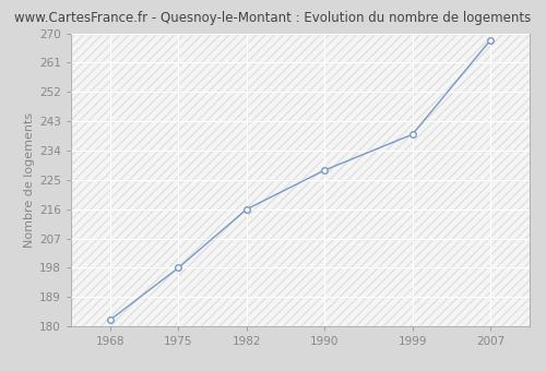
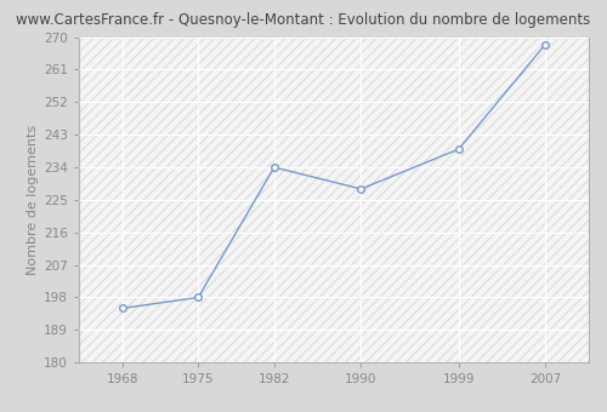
1968: 182 -> 195
1982: 216 -> 234
